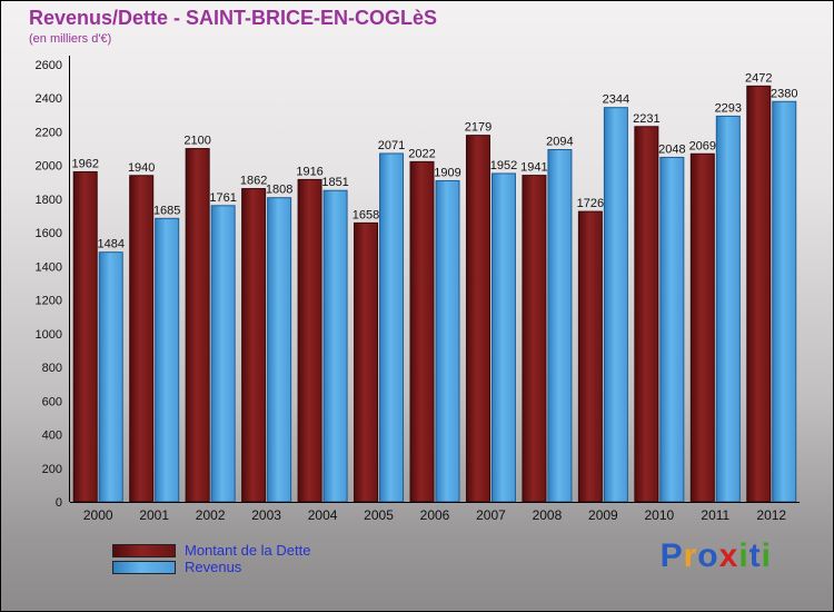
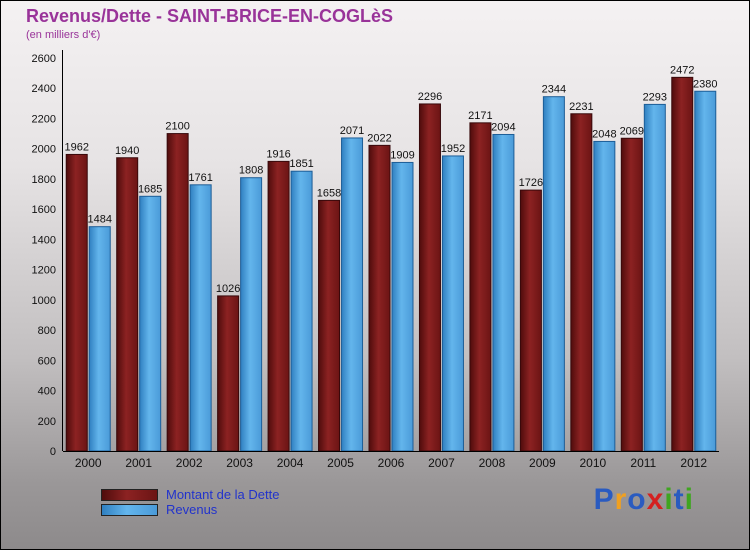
Montant de la Dette/2003: 1862 -> 1026
Montant de la Dette/2007: 2179 -> 2296
Montant de la Dette/2008: 1941 -> 2171
